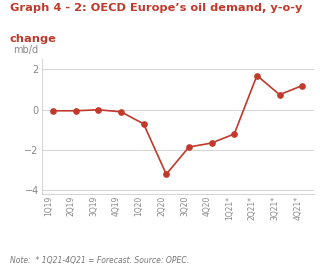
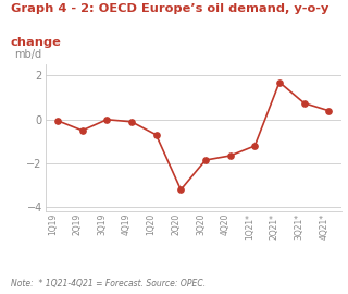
2Q19: -0.05 -> -0.50
4Q21*: 1.20 -> 0.40
